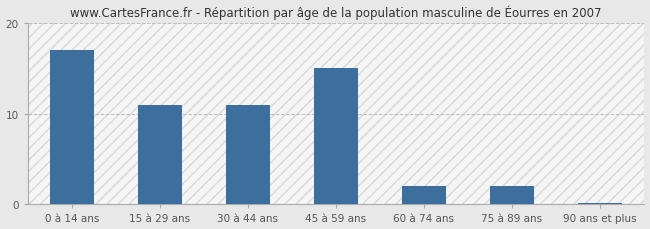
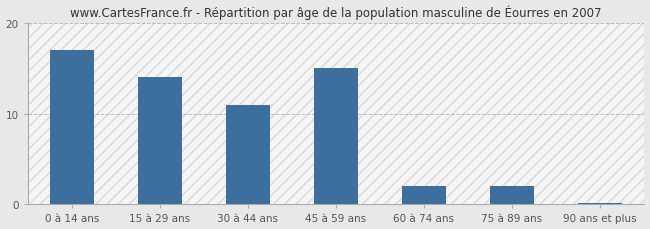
15 à 29 ans: 11.0 -> 14.0
